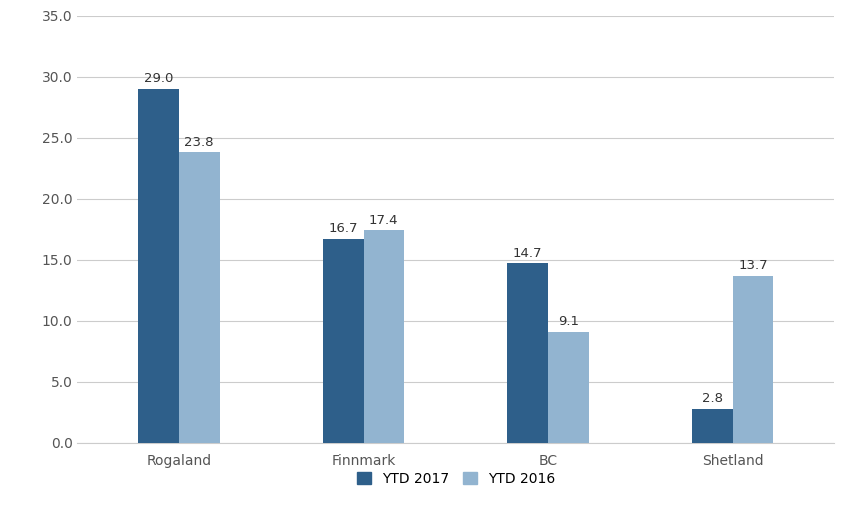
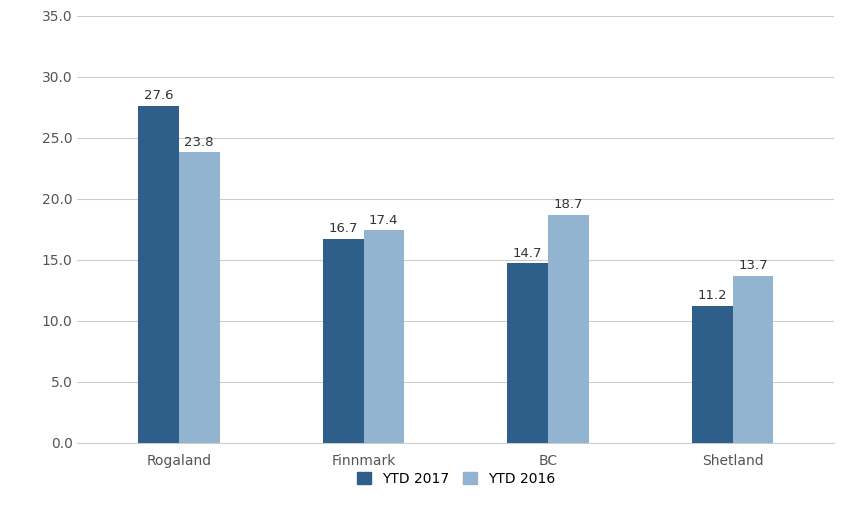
YTD 2017/Rogaland: 29.0 -> 27.6
YTD 2016/BC: 9.1 -> 18.7
YTD 2017/Shetland: 2.8 -> 11.2
